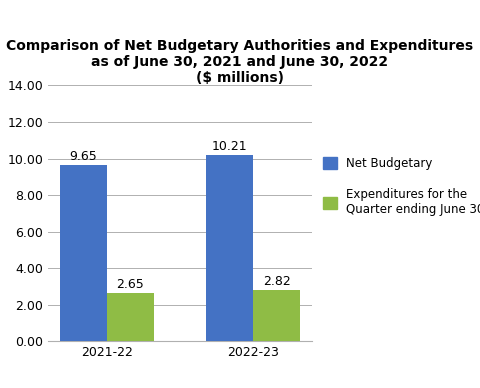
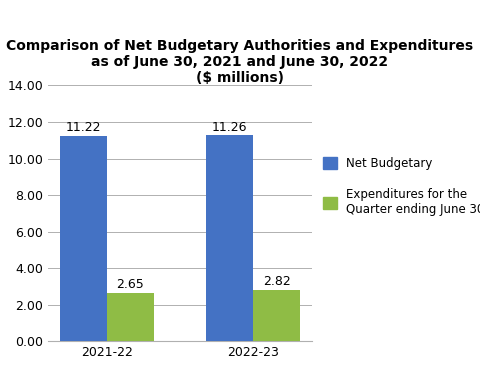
Net Budgetary/2021-22: 9.65 -> 11.22
Net Budgetary/2022-23: 10.21 -> 11.26
